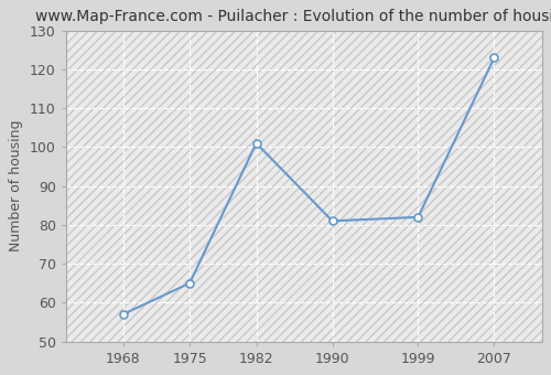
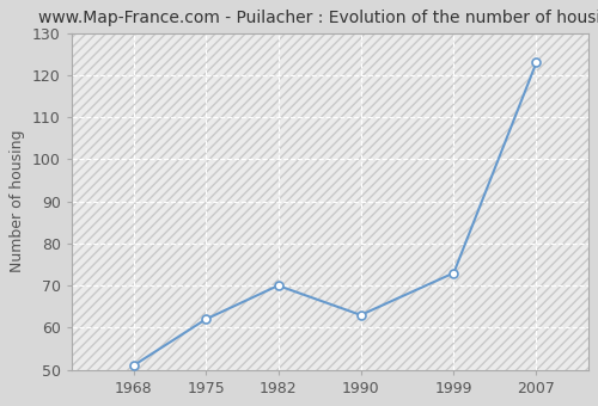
1968: 57 -> 51
1975: 65 -> 62
1982: 101 -> 70
1990: 81 -> 63
1999: 82 -> 73
